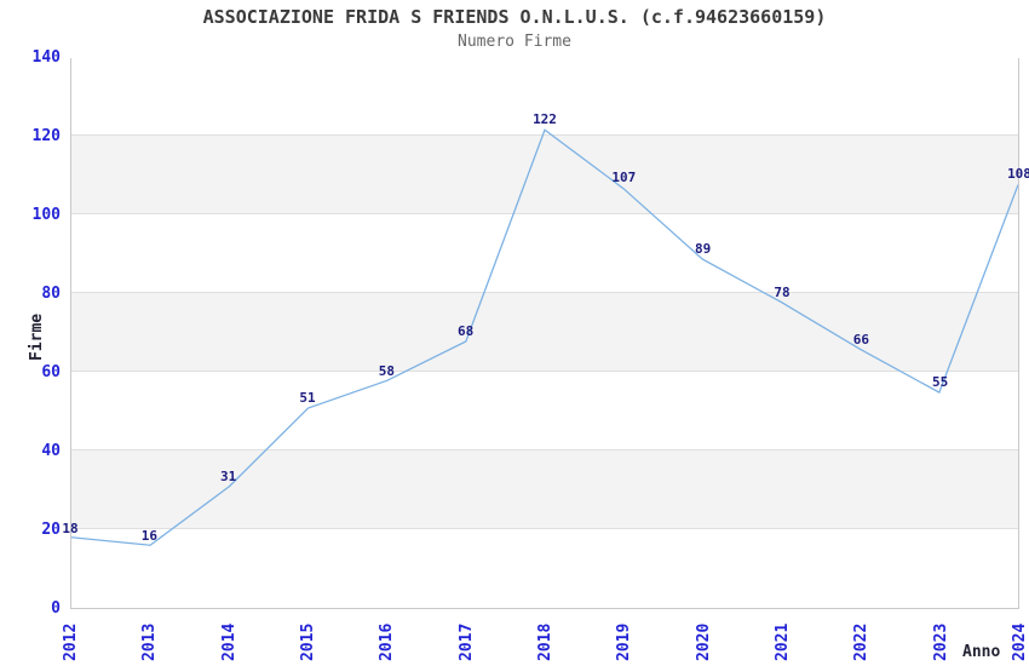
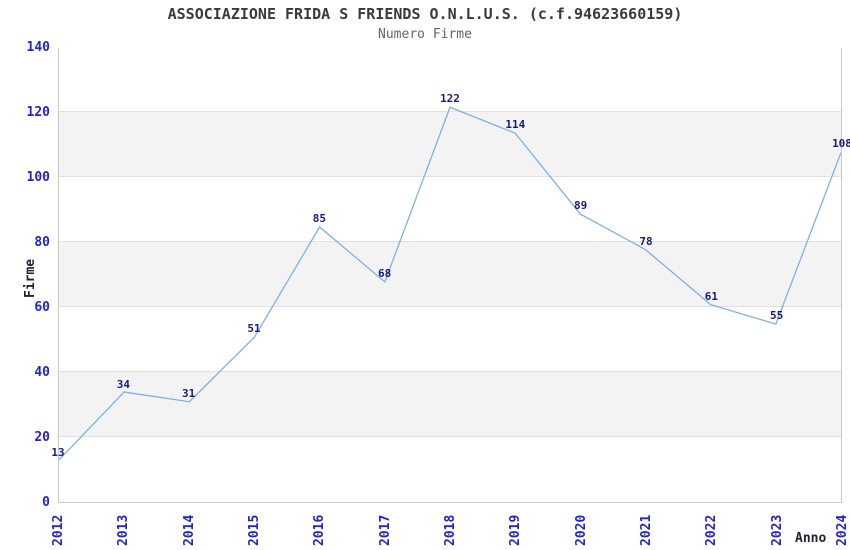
2012: 18 -> 13
2013: 16 -> 34
2016: 58 -> 85
2019: 107 -> 114
2022: 66 -> 61
